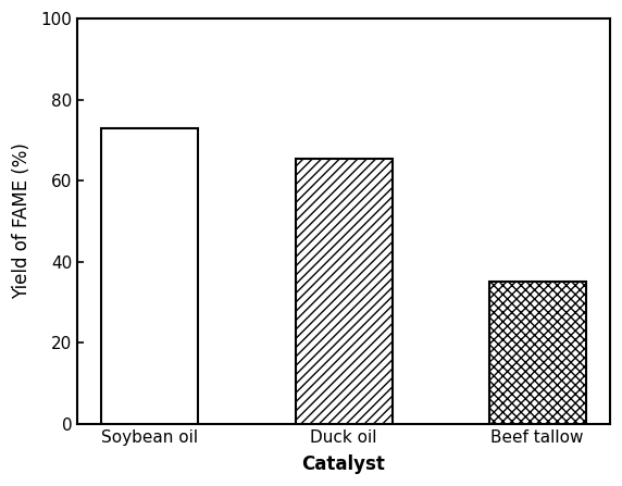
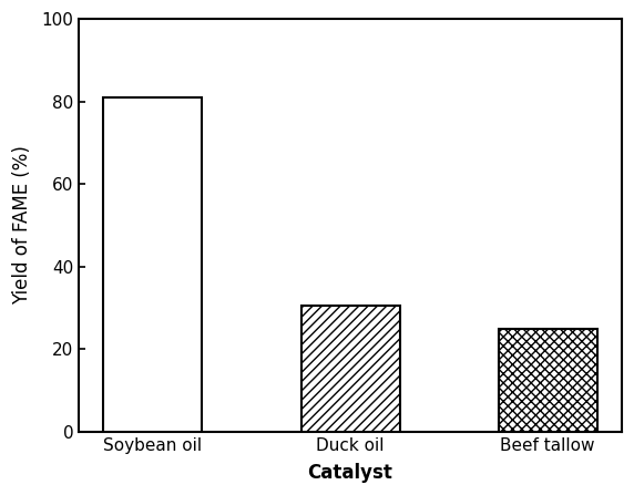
Soybean oil: 73.0 -> 81.0
Duck oil: 65.5 -> 30.5
Beef tallow: 35.0 -> 25.0
